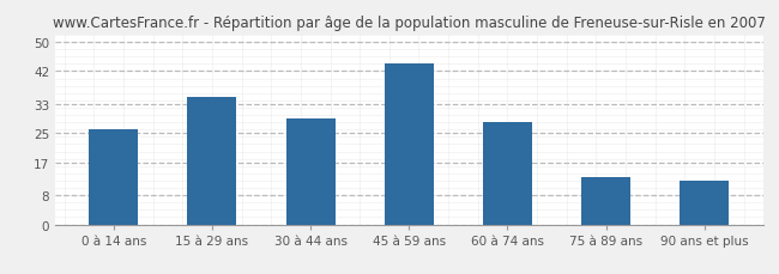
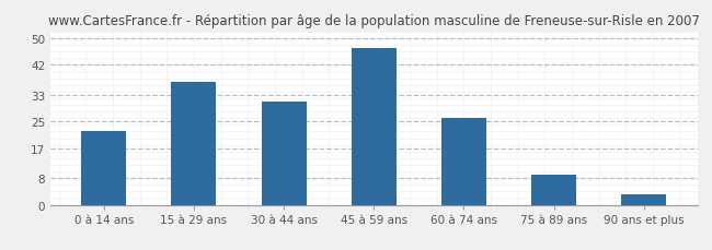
0 à 14 ans: 26 -> 22
15 à 29 ans: 35 -> 37
30 à 44 ans: 29 -> 31
45 à 59 ans: 44 -> 47
60 à 74 ans: 28 -> 26
75 à 89 ans: 13 -> 9
90 ans et plus: 12 -> 3
